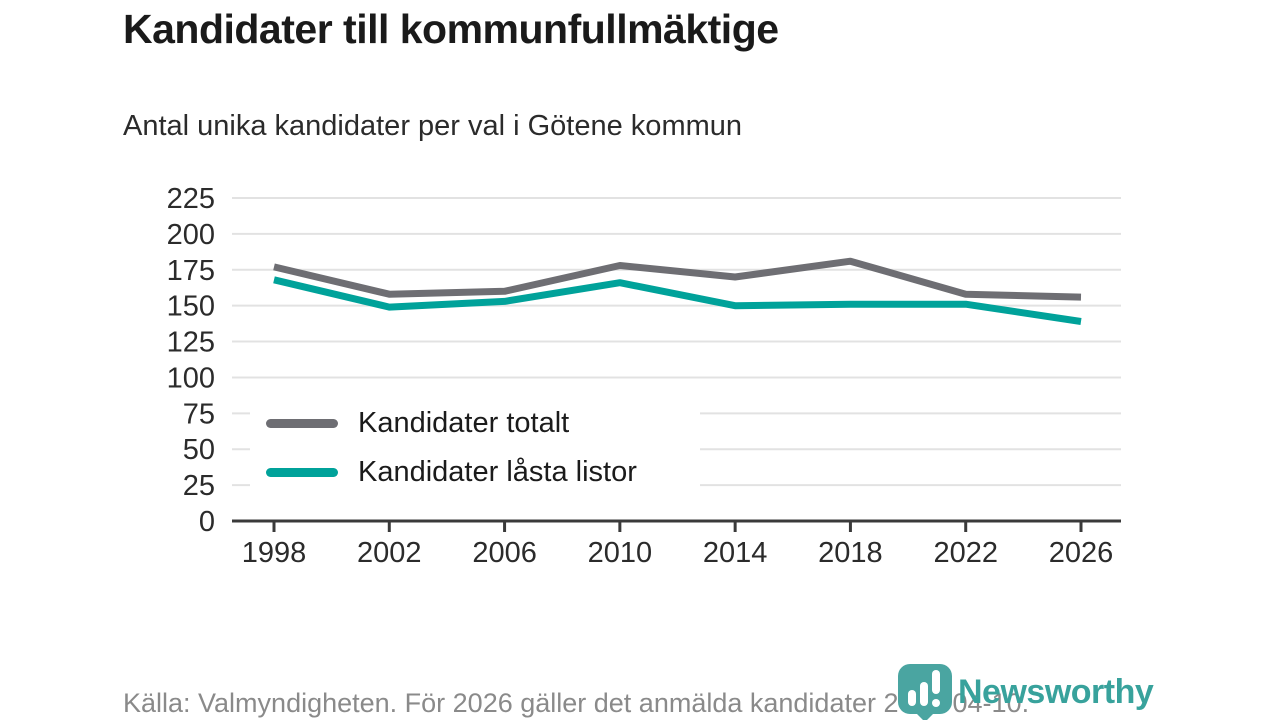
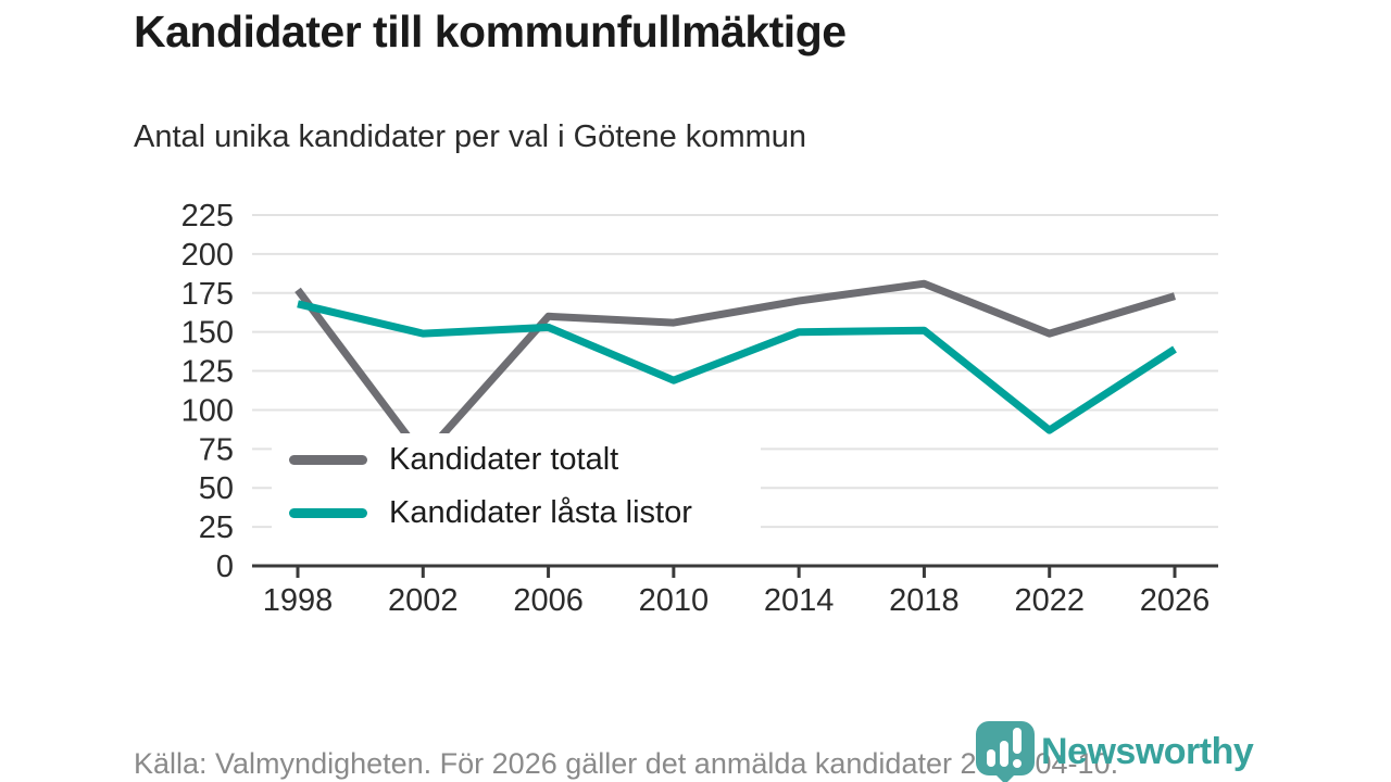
Kandidater totalt/2002: 158 -> 70
Kandidater totalt/2010: 178 -> 156
Kandidater låsta listor/2010: 166 -> 119
Kandidater totalt/2022: 158 -> 149
Kandidater låsta listor/2022: 151 -> 87
Kandidater totalt/2026: 156 -> 173
